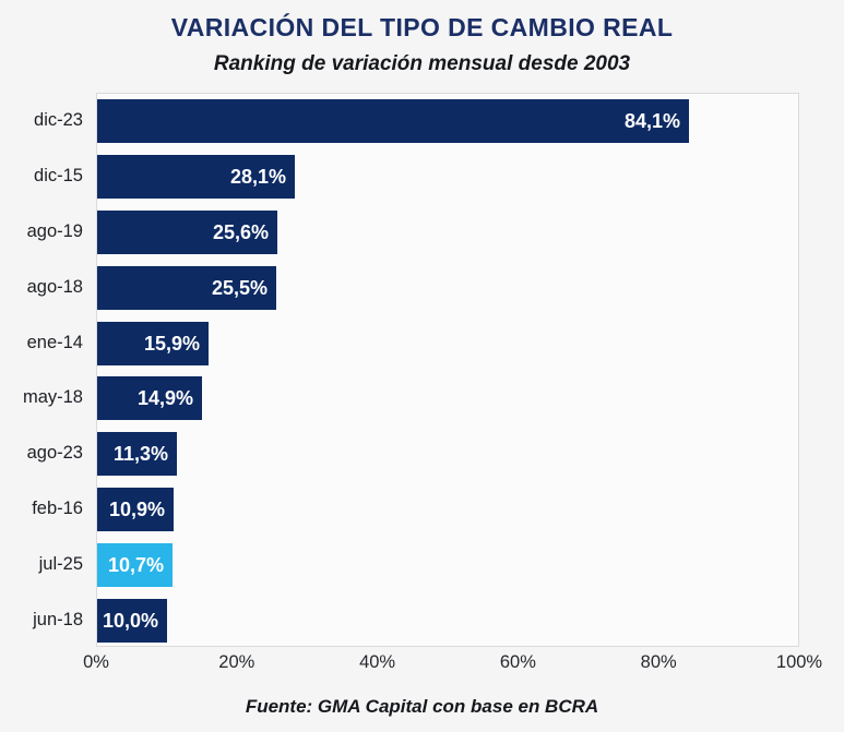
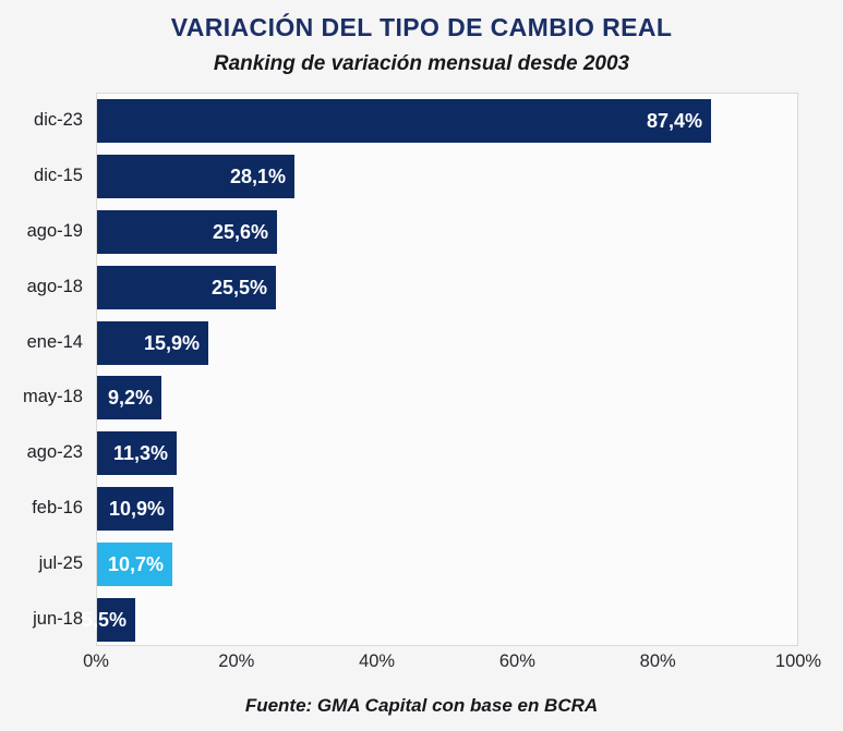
dic-23: 84,1% -> 87,4%
may-18: 14,9% -> 9,2%
jun-18: 10,0% -> 5,5%
